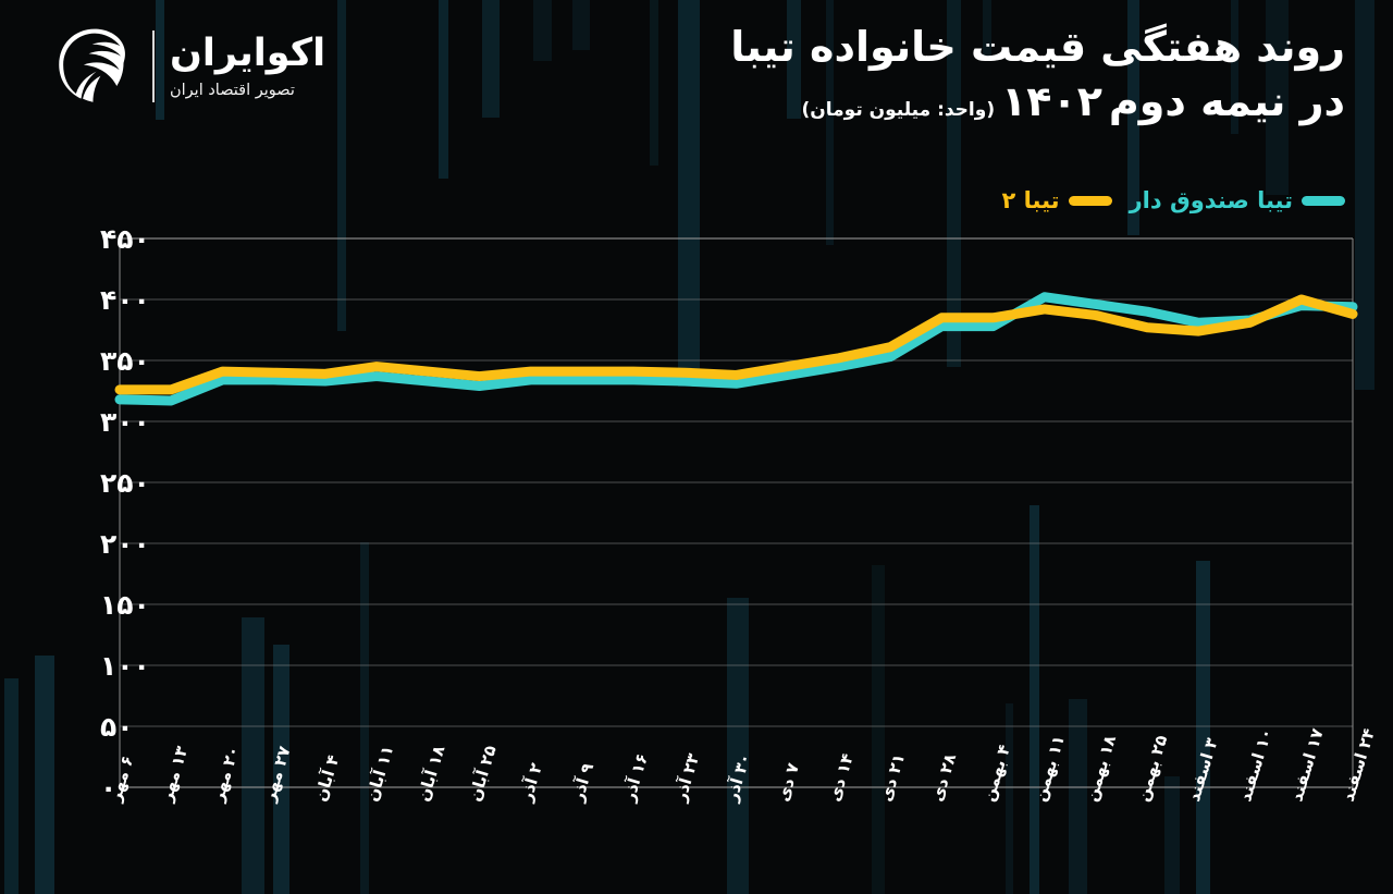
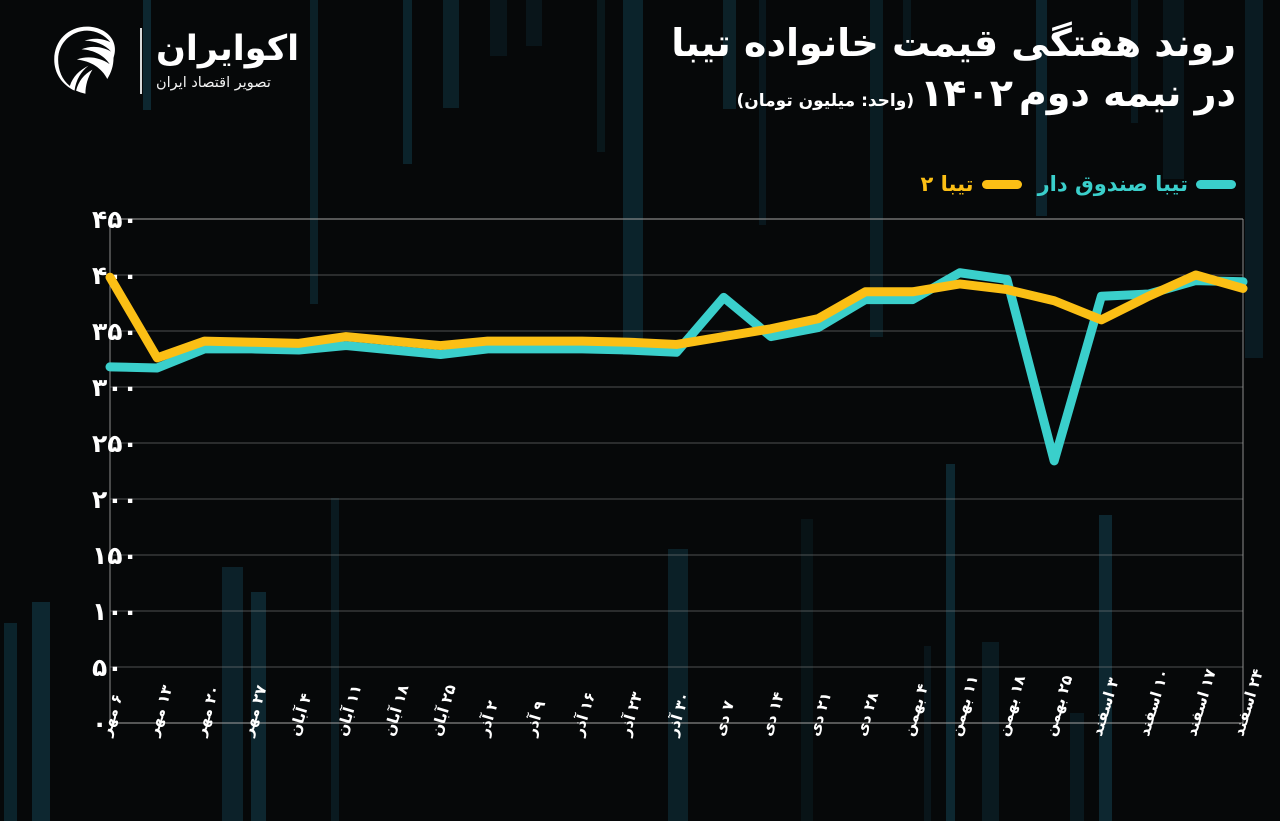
تیبا ۲/۶ مهر: 326 -> 398
تیبا صندوق دار/۷ دی: 338 -> 380
تیبا صندوق دار/۲۵ بهمن: 390 -> 234
تیبا ۲/۳ اسفند: 374 -> 360
